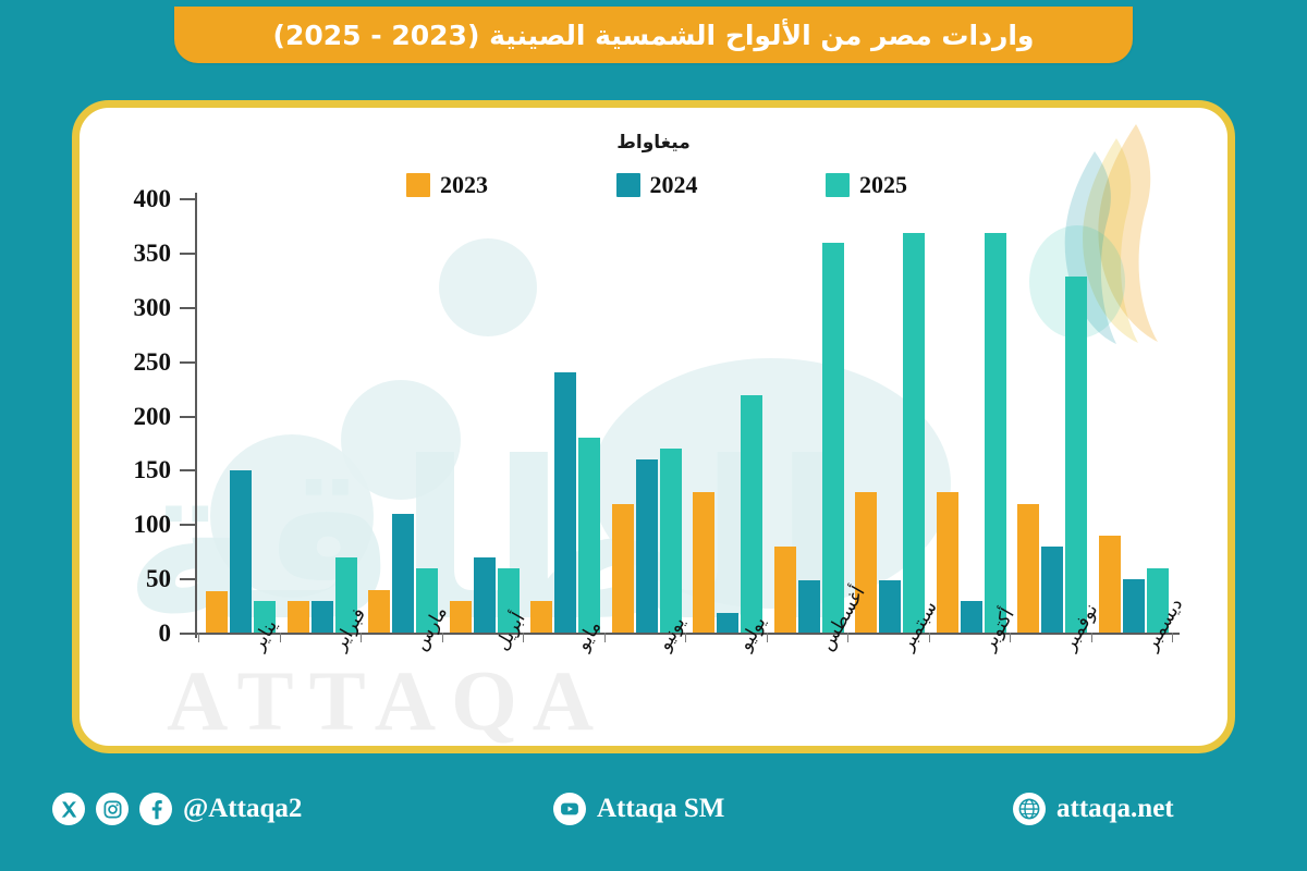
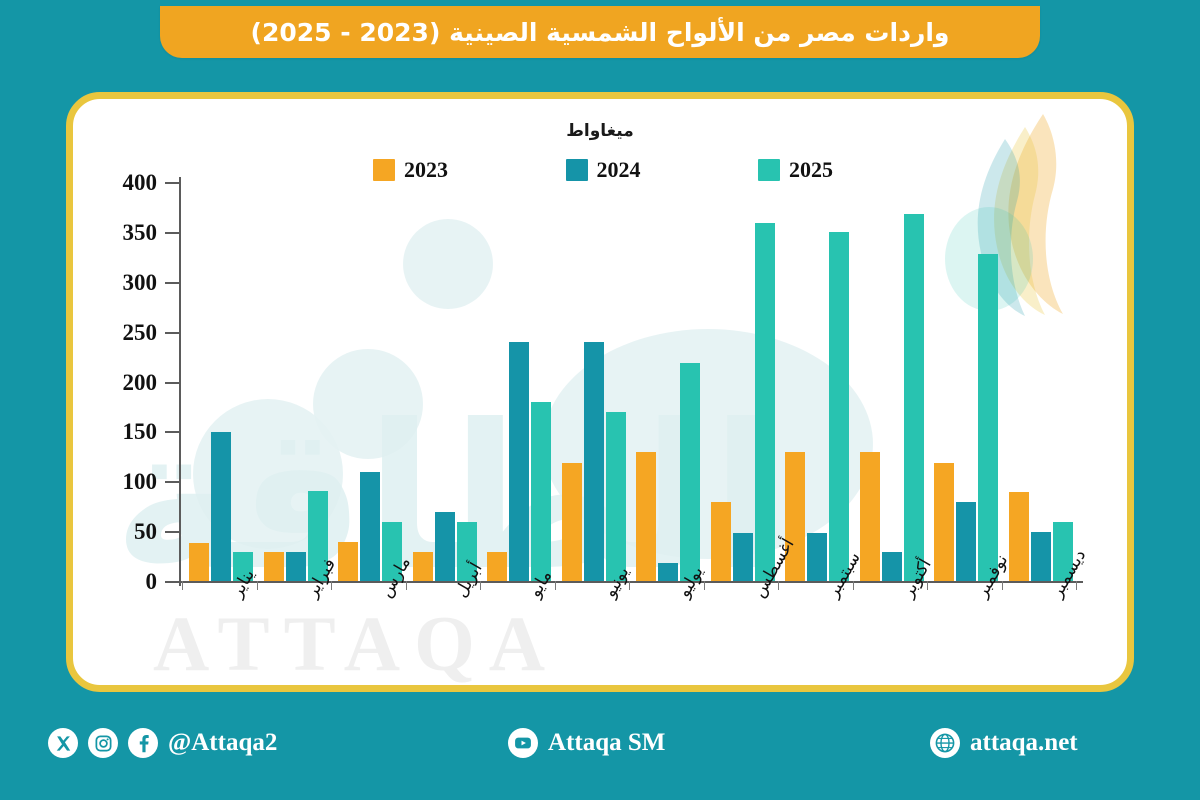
2025/فبراير: 70 -> 90
2024/يونيو: 160 -> 240
2025/سبتمبر: 370 -> 350
